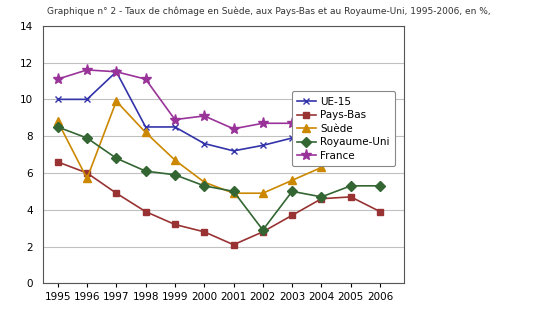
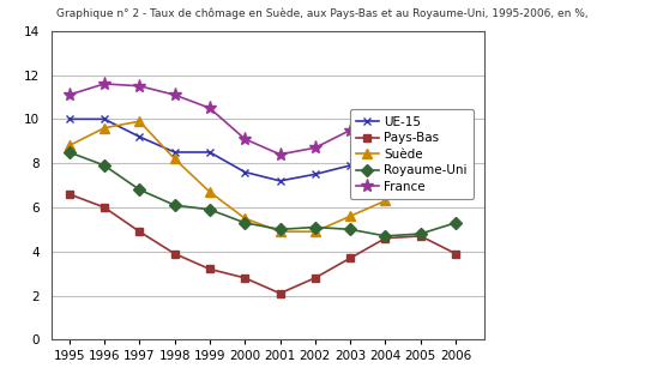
Suède/1996: 5.7 -> 9.6
UE-15/1997: 11.5 -> 9.2
France/1999: 8.9 -> 10.5
Royaume-Uni/2002: 2.9 -> 5.1
France/2003: 8.7 -> 9.5
Royaume-Uni/2005: 5.3 -> 4.8
